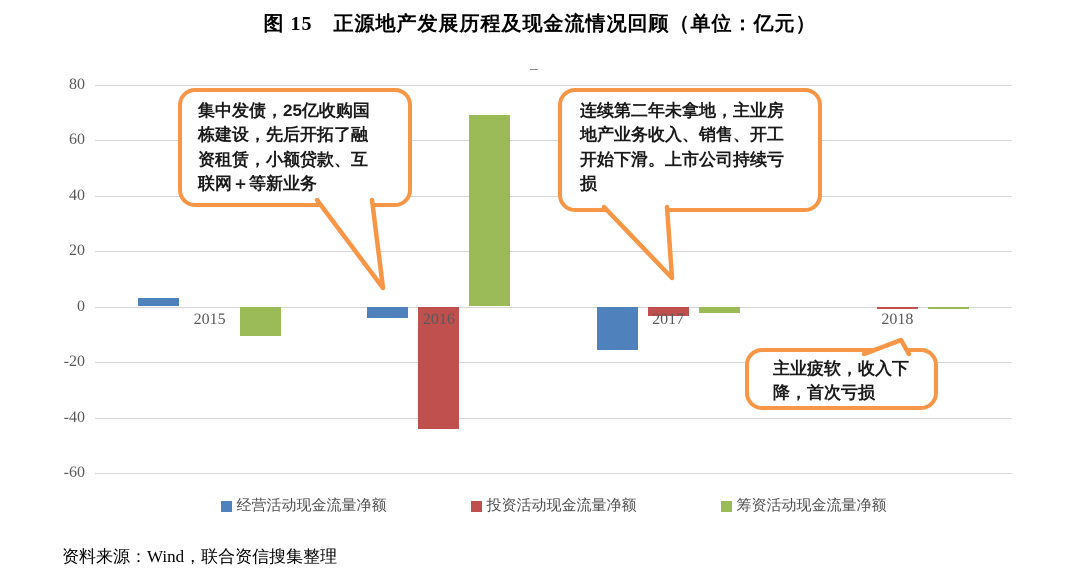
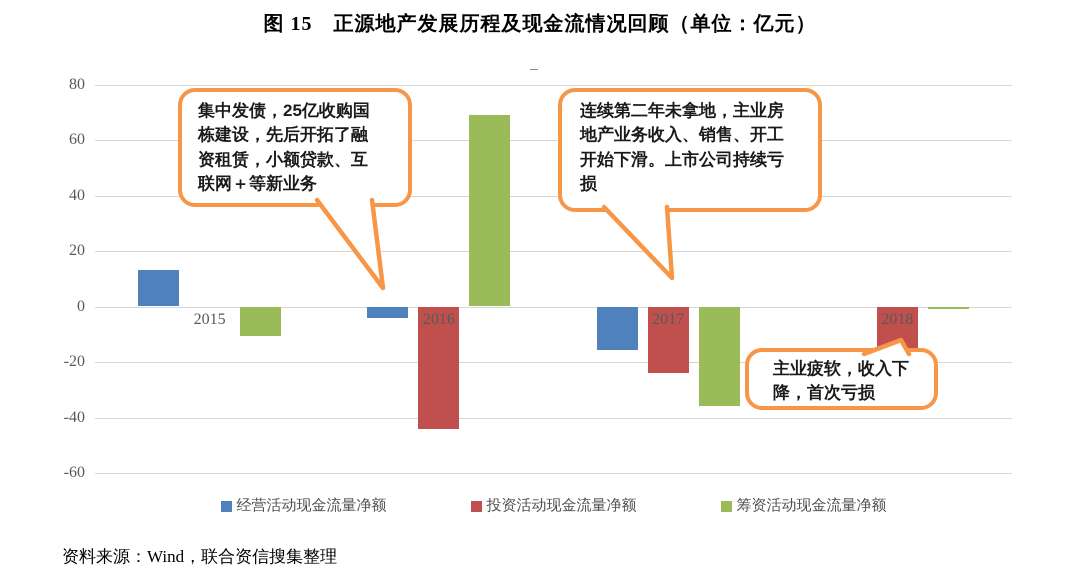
经营活动现金流量净额/2015: 3 -> 13
投资活动现金流量净额/2017: -4 -> -24
筹资活动现金流量净额/2017: -2 -> -36
投资活动现金流量净额/2018: -1 -> -27
